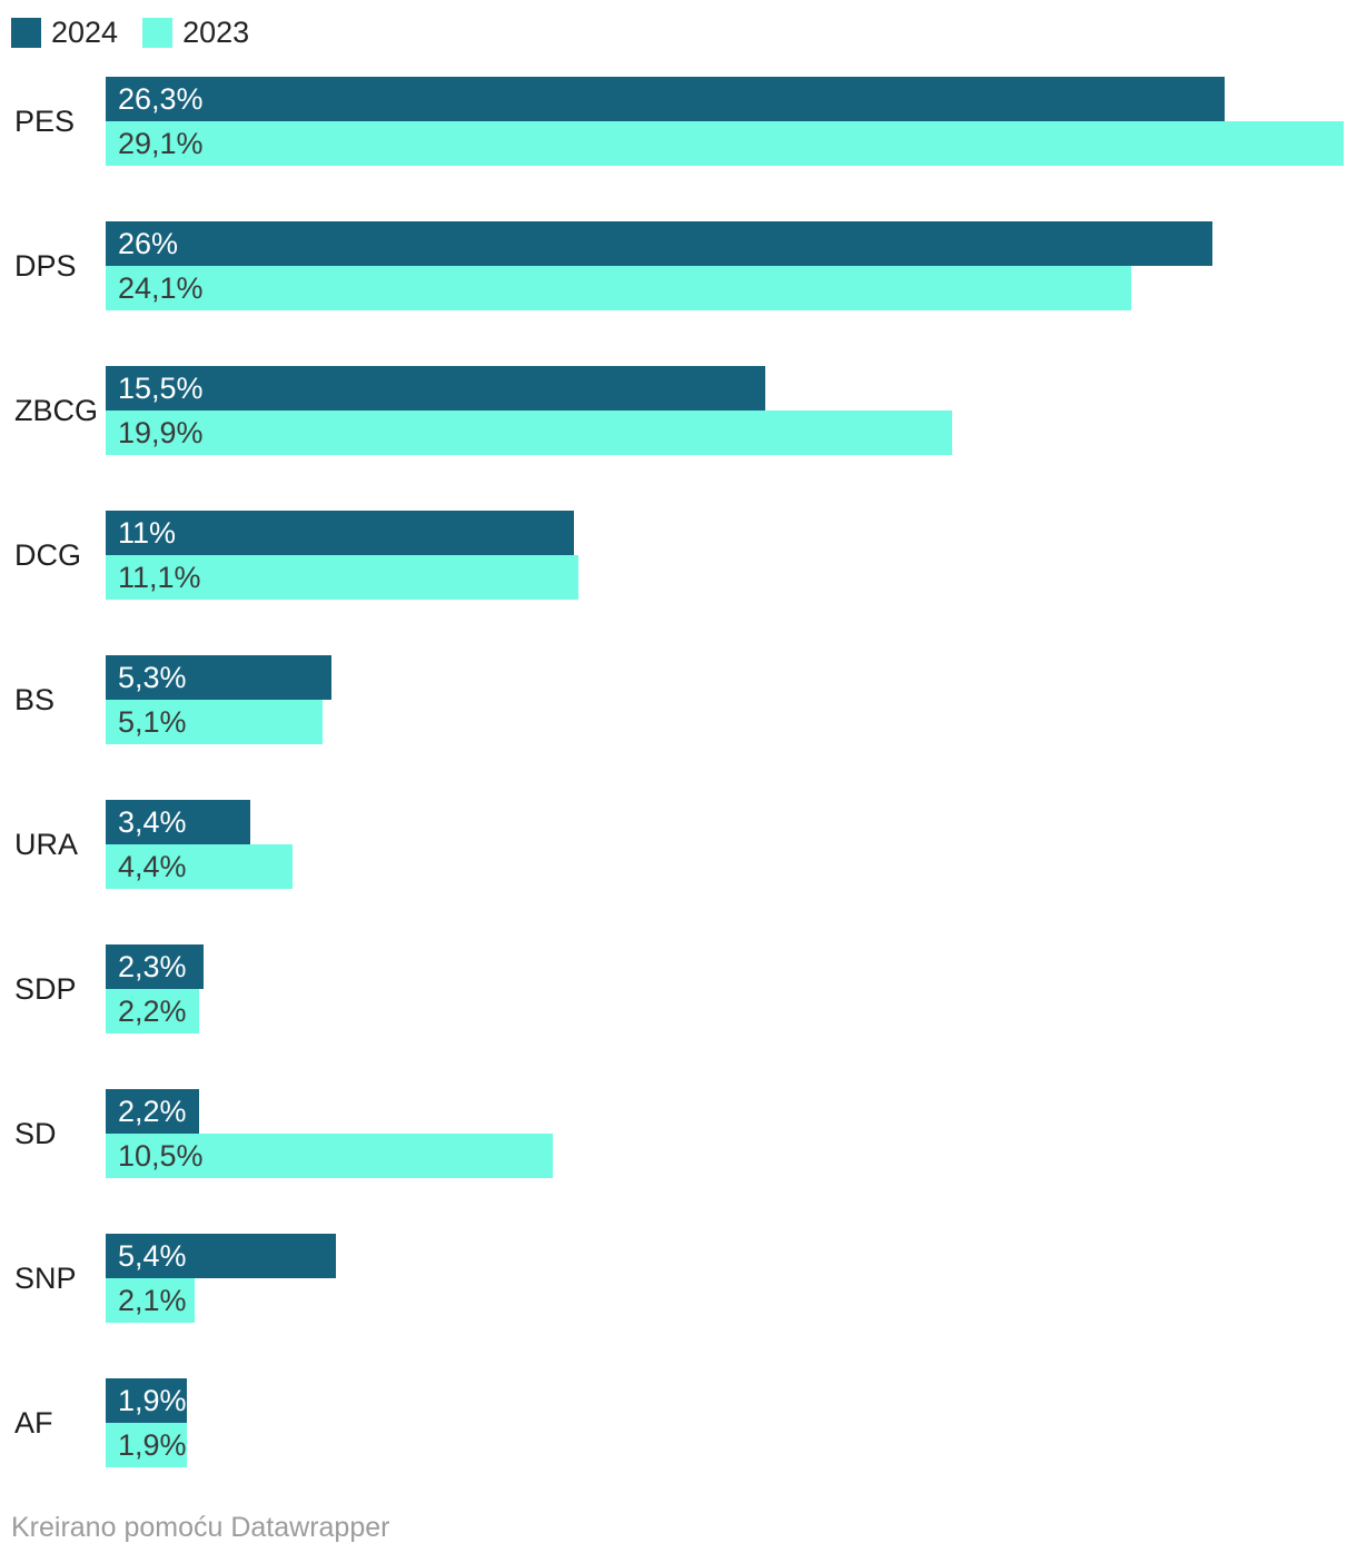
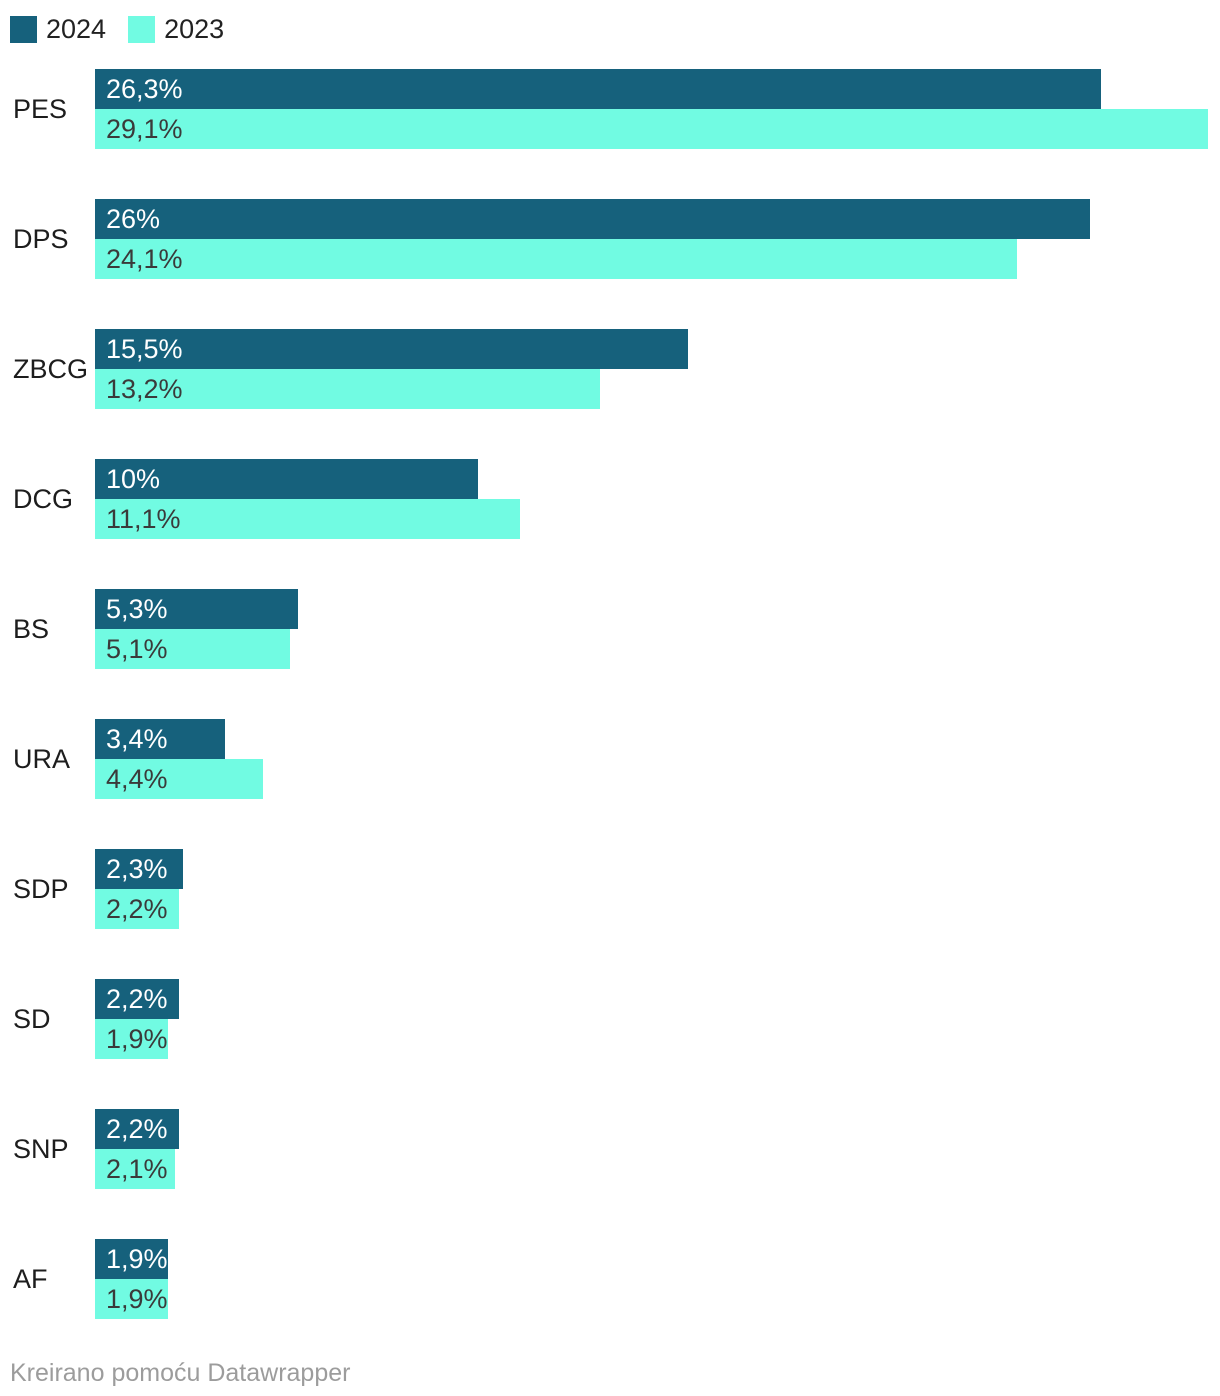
2023/ZBCG: 19,9% -> 13,2%
2024/DCG: 11% -> 10%
2023/SD: 10,5% -> 1,9%
2024/SNP: 5,4% -> 2,2%
